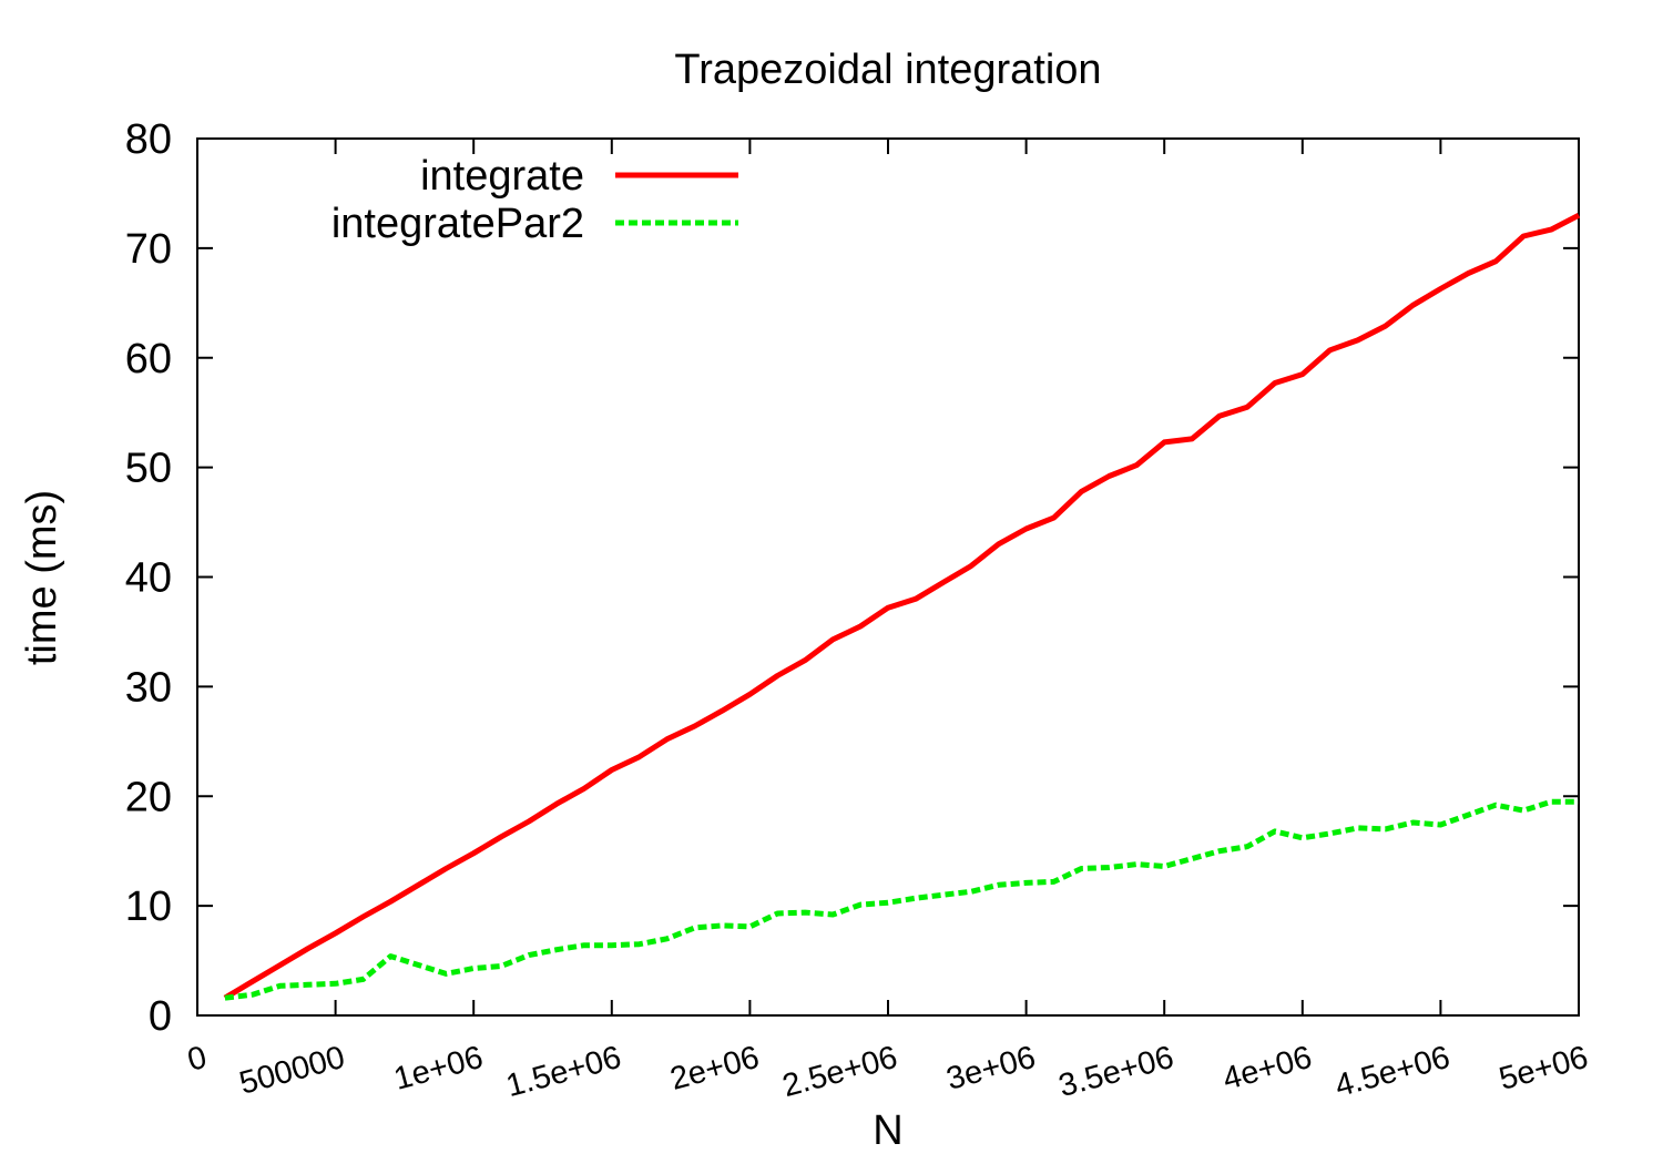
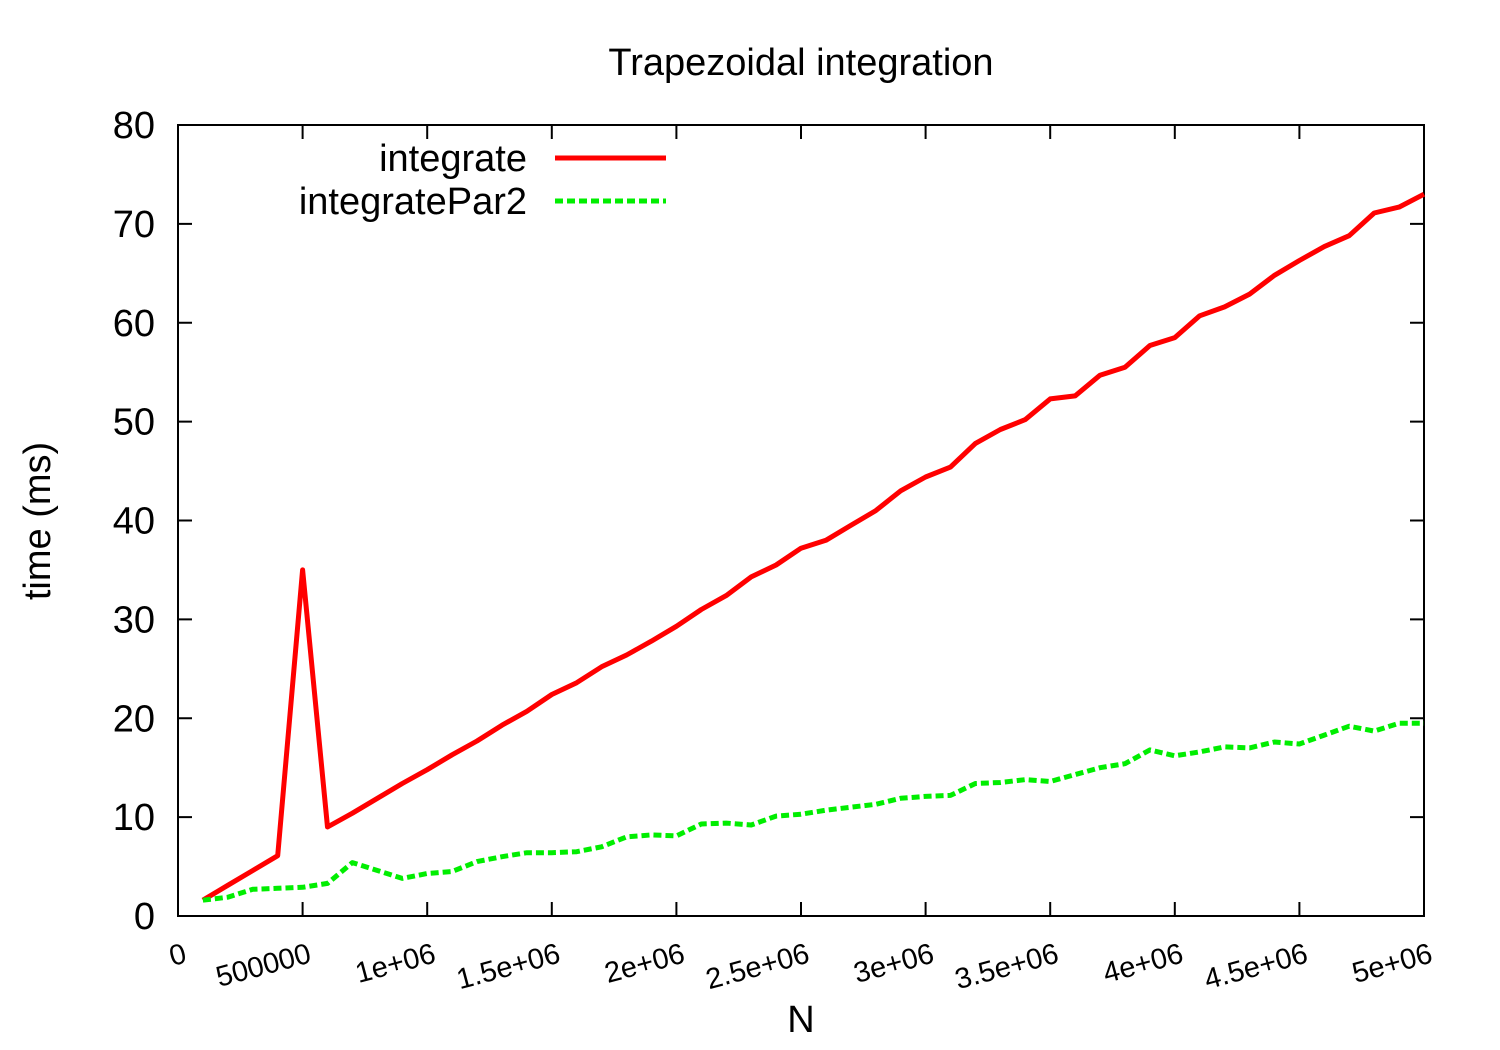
integrate/500000: 8 -> 35
